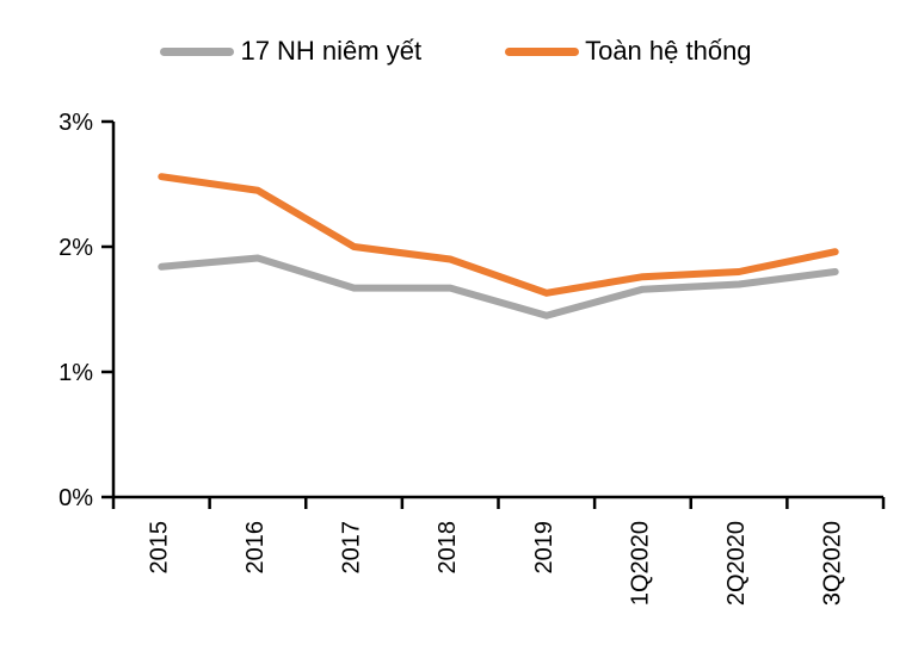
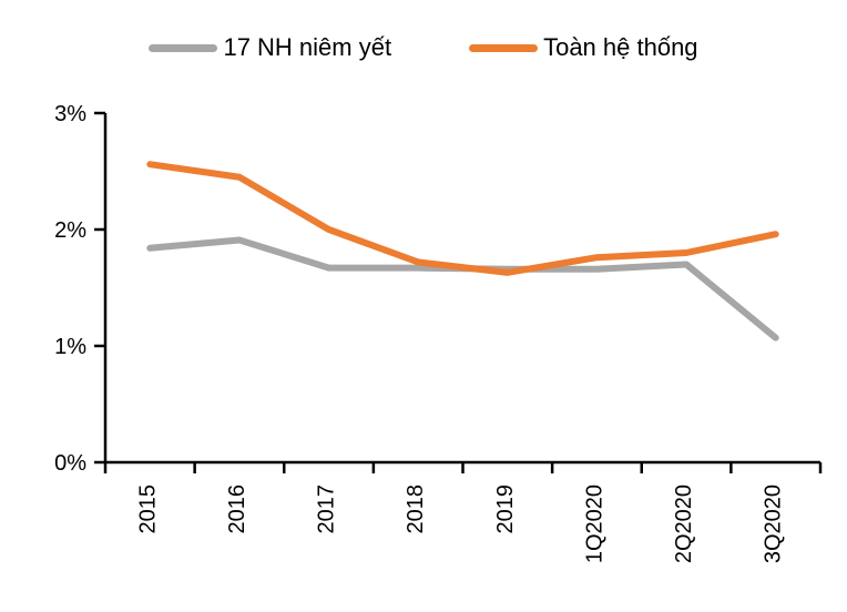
Toàn hệ thống/2018: 1.90% -> 1.72%
17 NH niêm yết/2019: 1.45% -> 1.66%
17 NH niêm yết/3Q2020: 1.80% -> 1.07%
